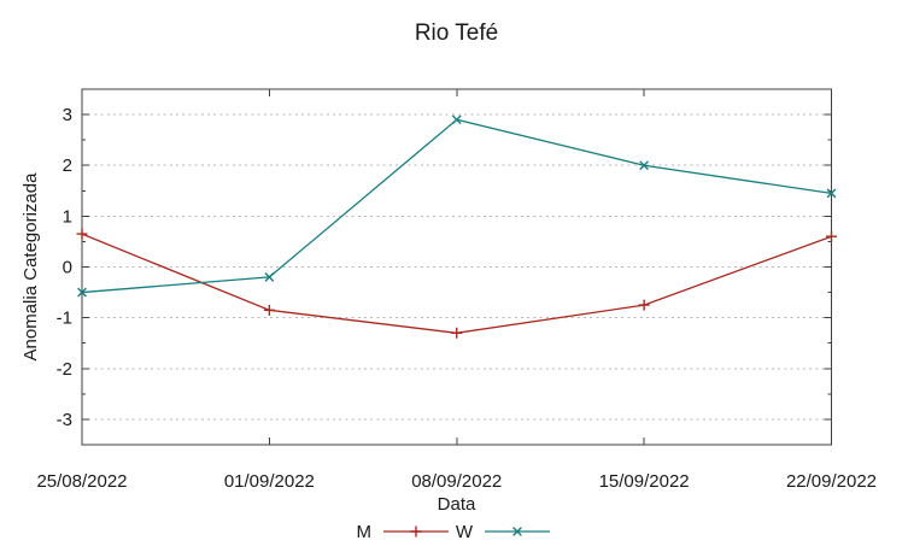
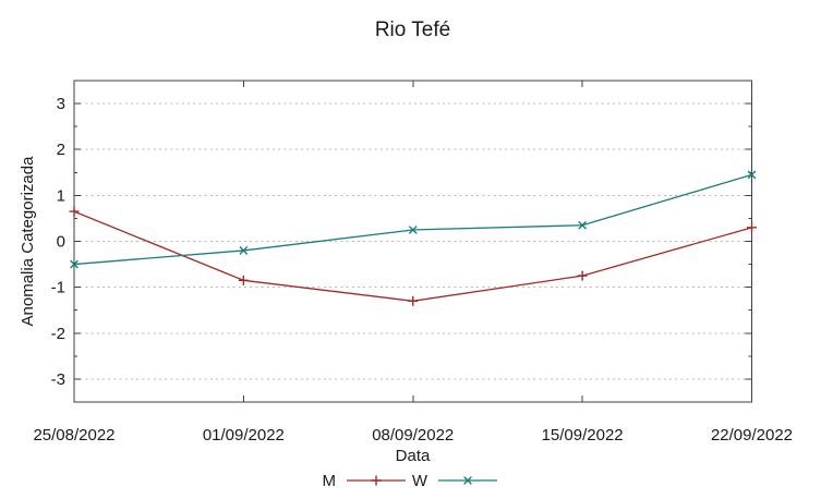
W/08/09/2022: 2.9 -> 0.2
W/15/09/2022: 2.0 -> 0.3
M/22/09/2022: 0.6 -> 0.3
